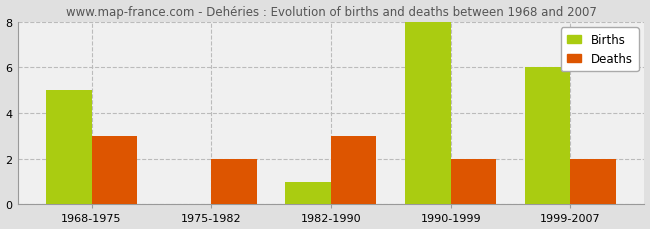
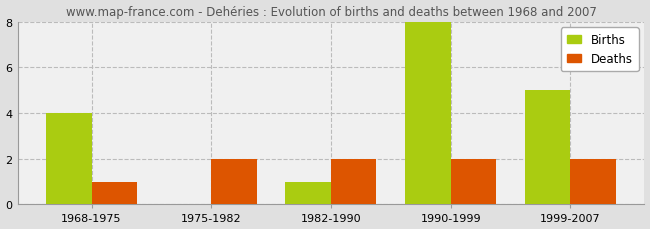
Births/1968-1975: 5 -> 4
Deaths/1968-1975: 3 -> 1
Deaths/1982-1990: 3 -> 2
Births/1999-2007: 6 -> 5
